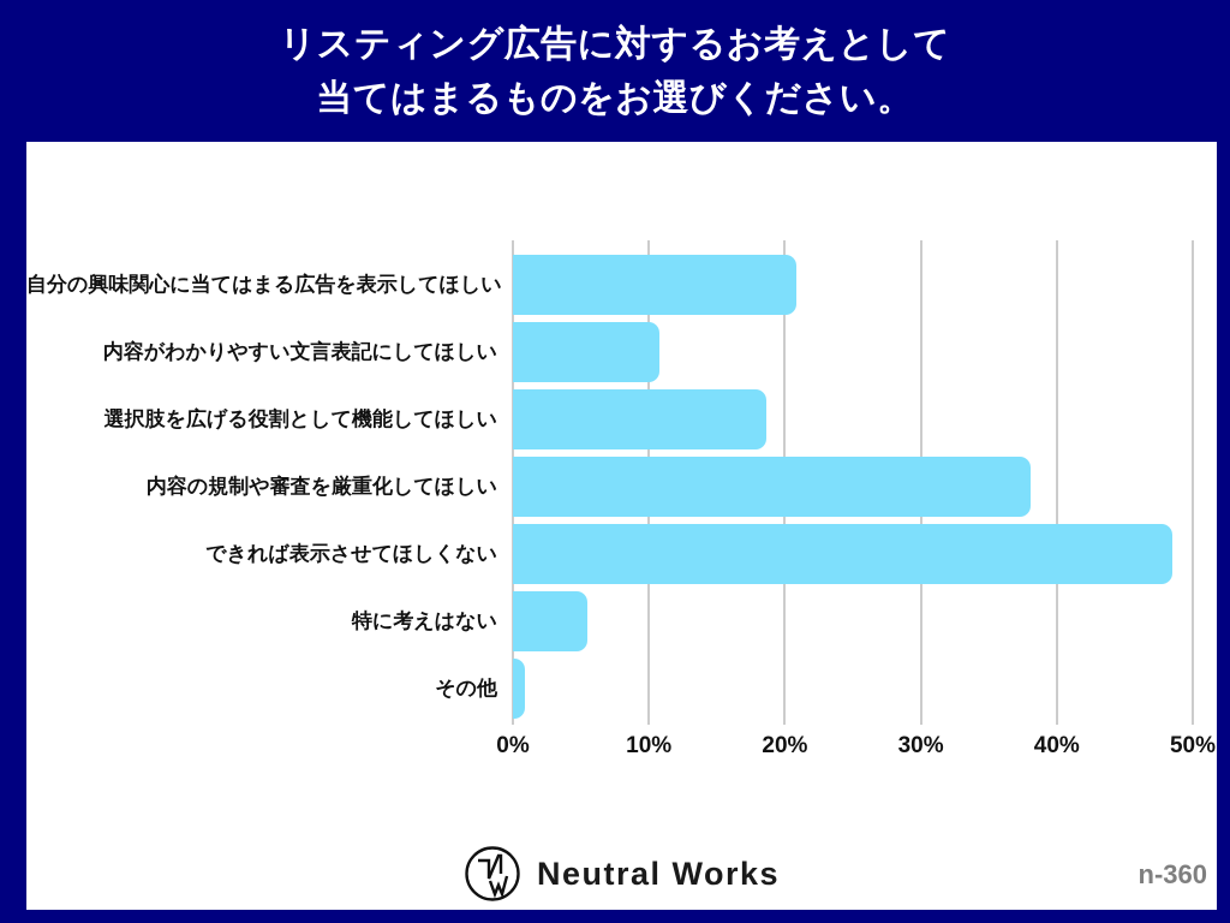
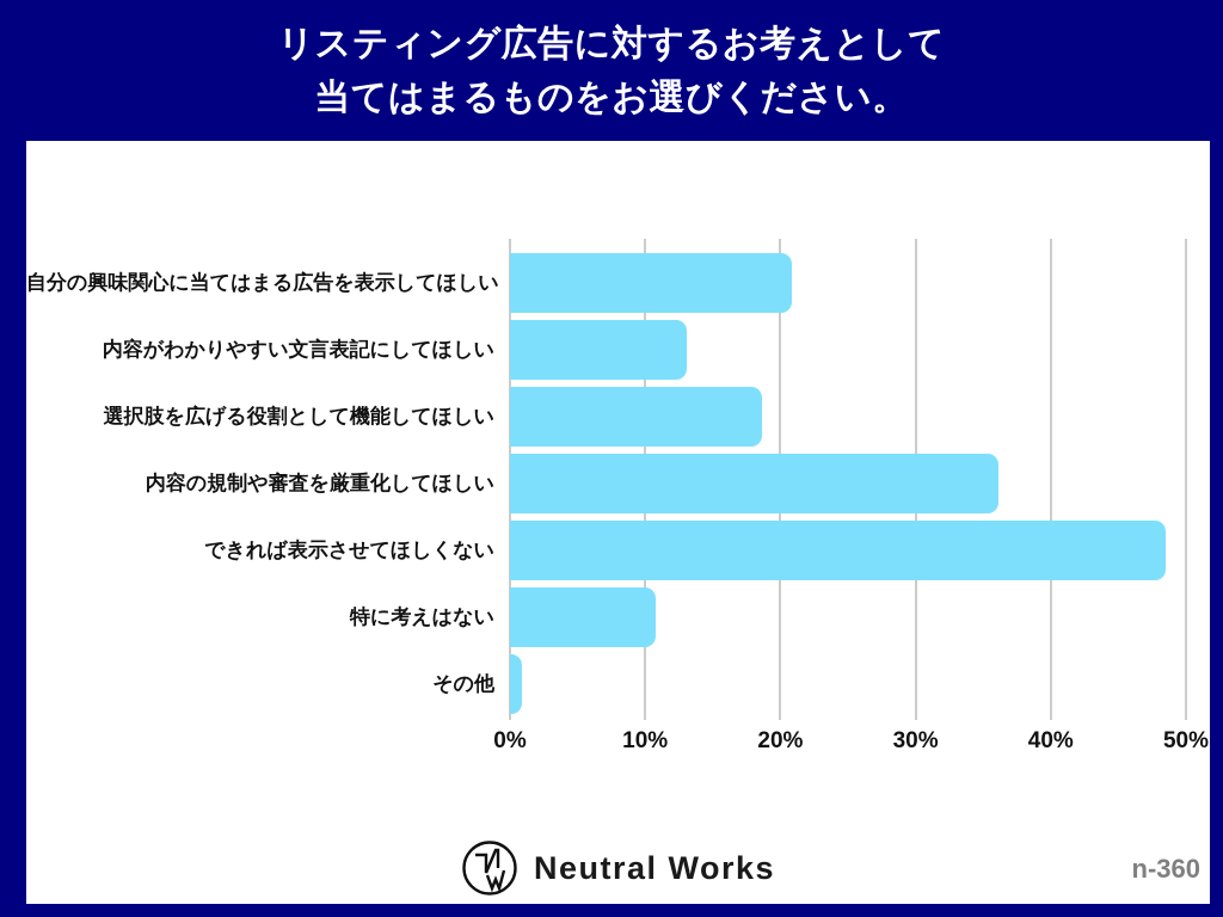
内容がわかりやすい文言表記にしてほしい: 10.8% -> 13.1%
内容の規制や審査を厳重化してほしい: 38.1% -> 36.1%
特に考えはない: 5.5% -> 10.8%
